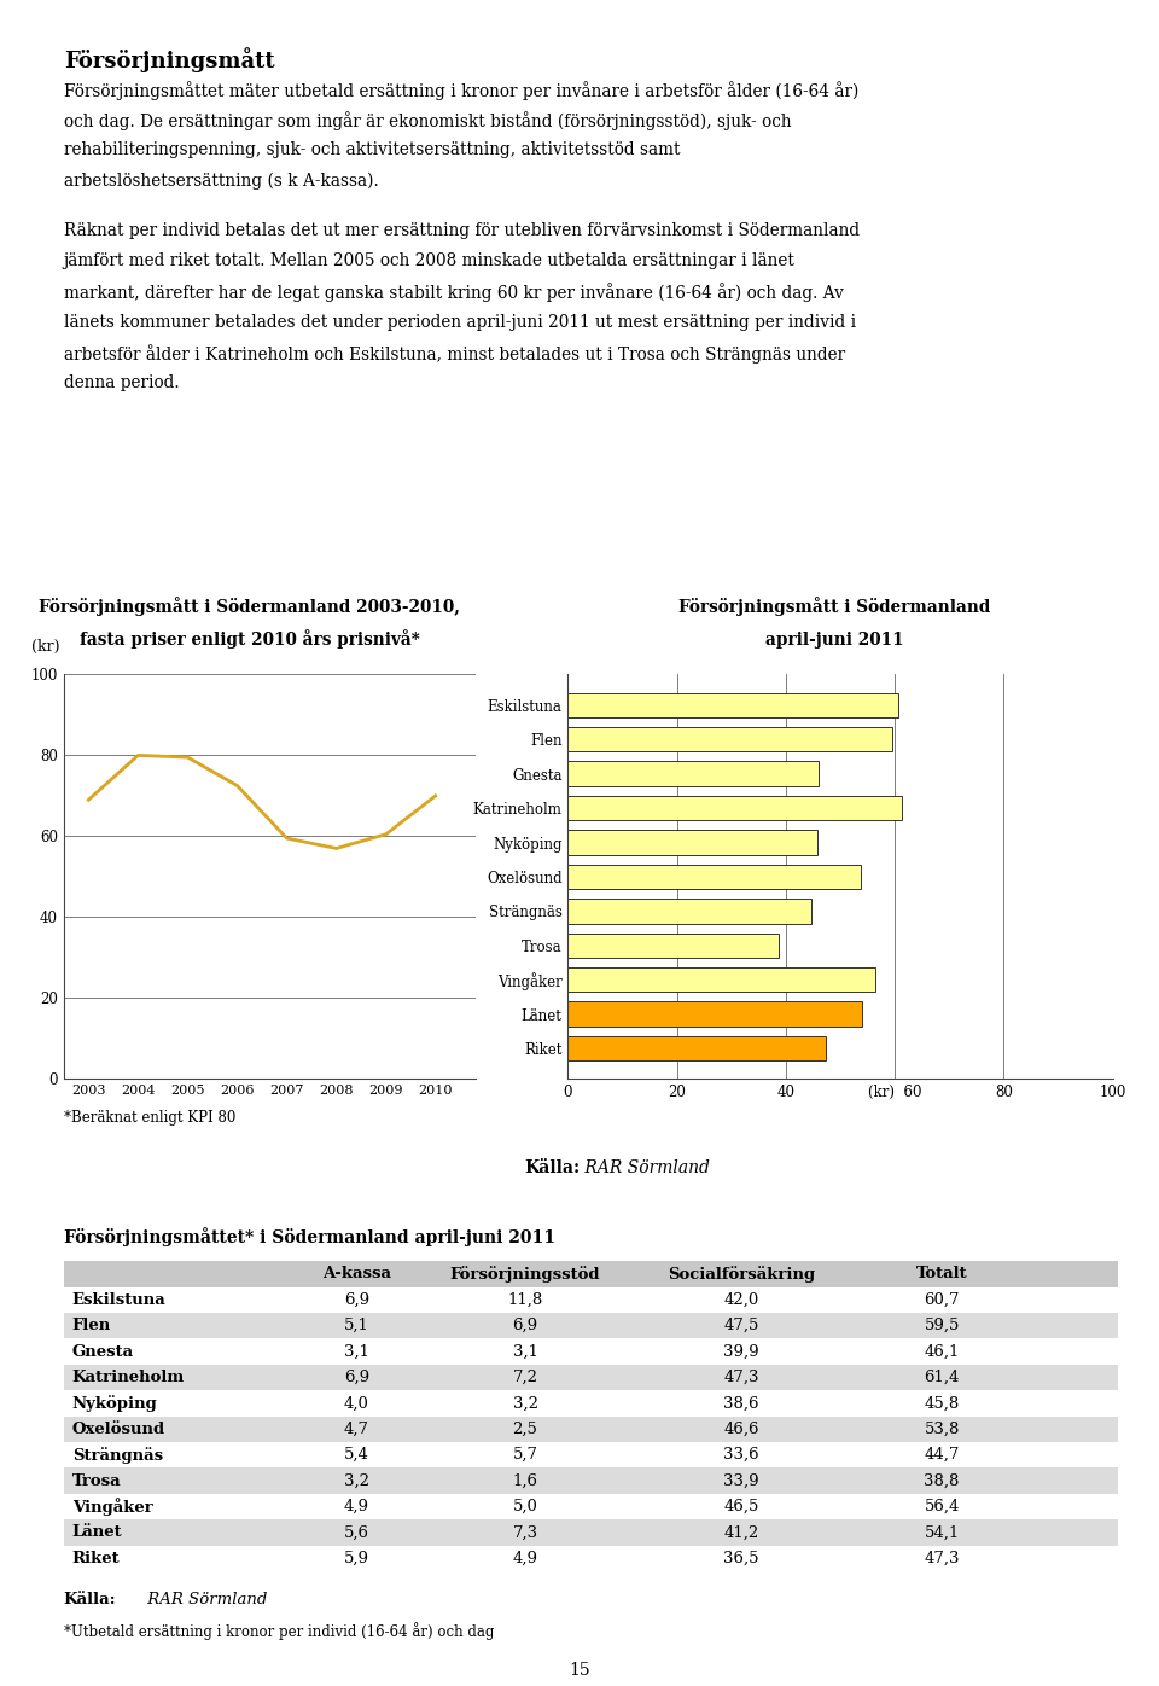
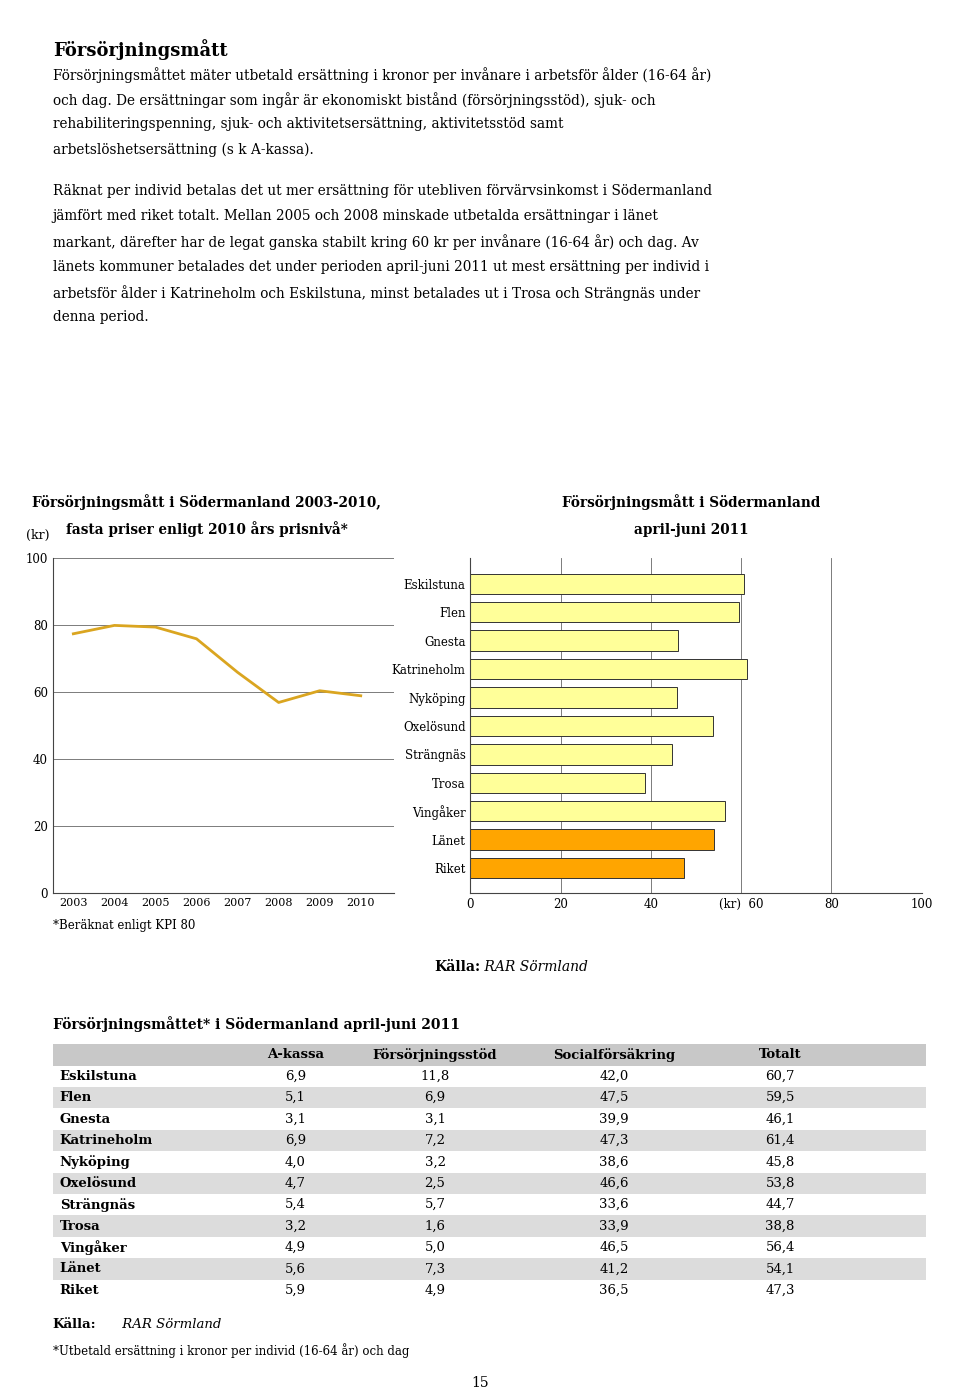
2003: 69.0 -> 77.5
2006: 72.5 -> 76.0
2007: 59.5 -> 66.0
2010: 70.0 -> 59.0
